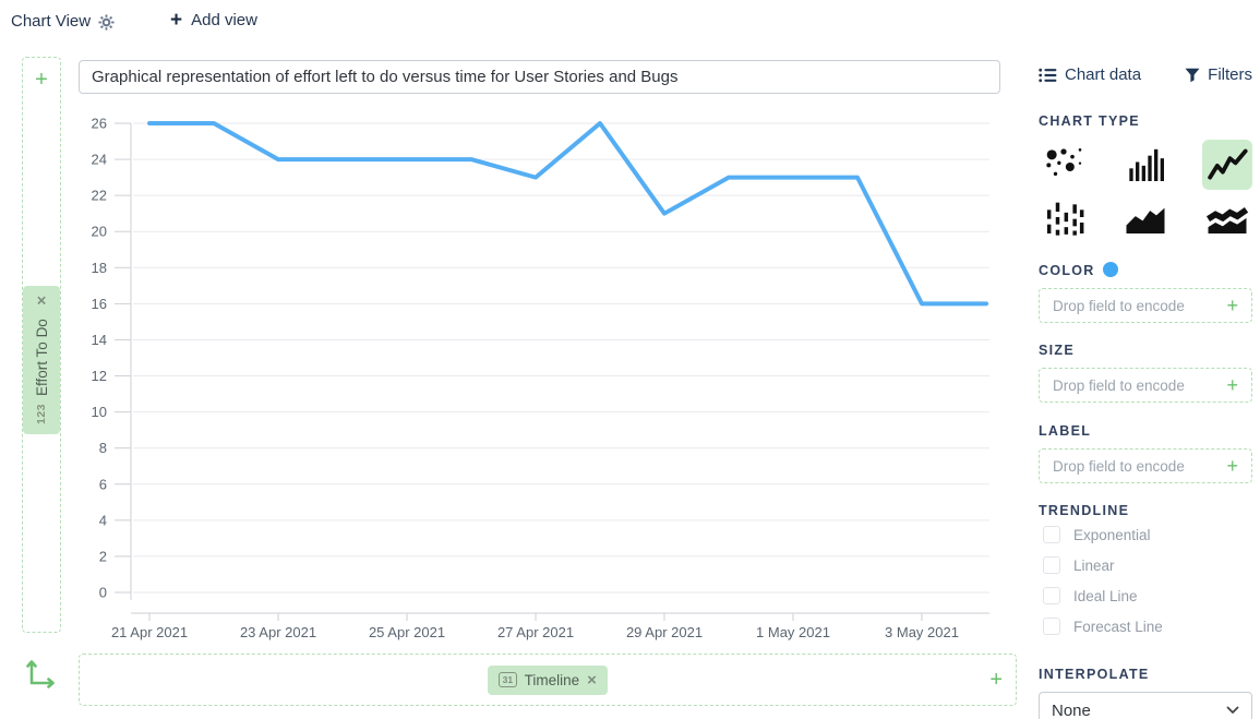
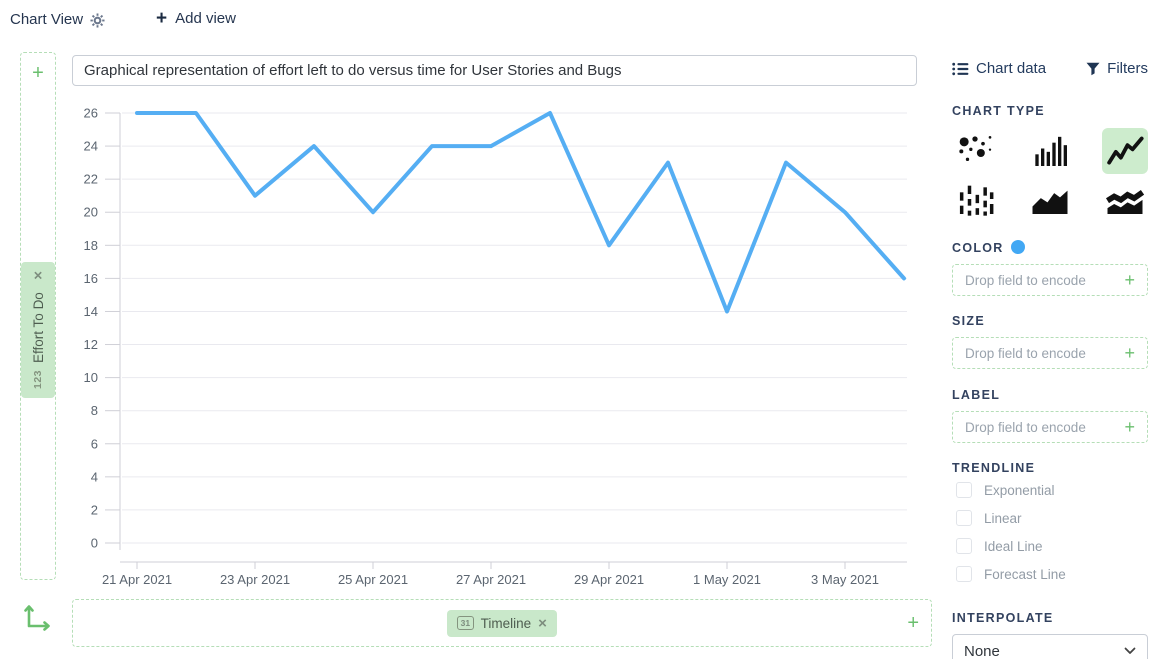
23 Apr 2021: 24 -> 21
25 Apr 2021: 24 -> 20
27 Apr 2021: 23 -> 24
29 Apr 2021: 21 -> 18
1 May 2021: 23 -> 14
3 May 2021: 16 -> 20
